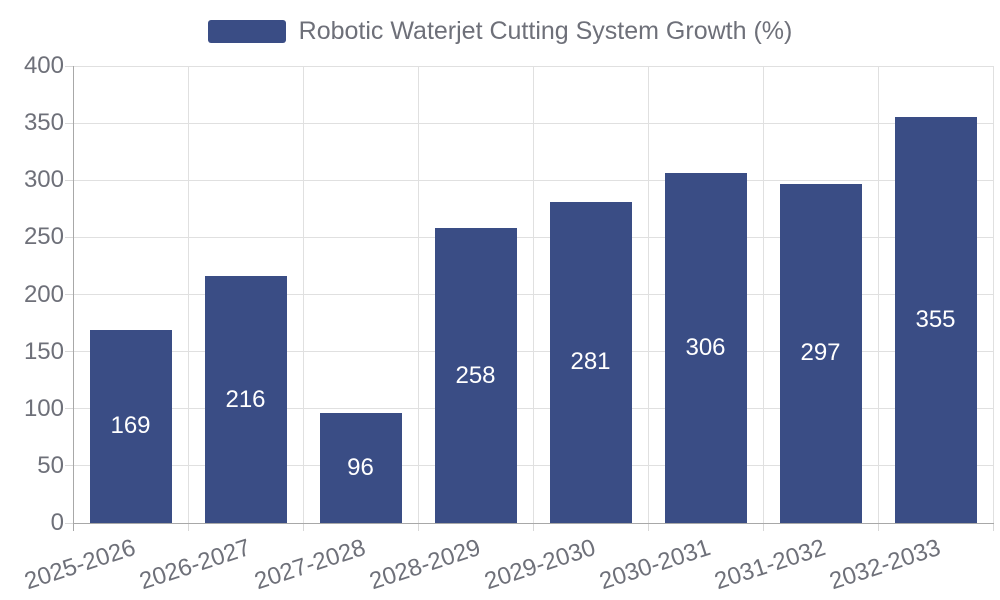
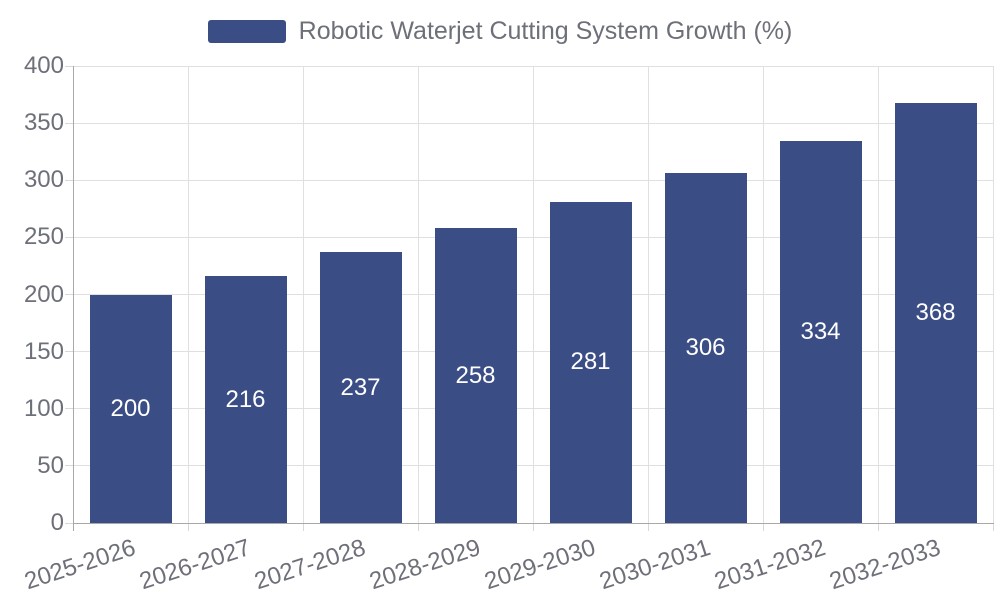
2025-2026: 169 -> 200
2027-2028: 96 -> 237
2031-2032: 297 -> 334
2032-2033: 355 -> 368
